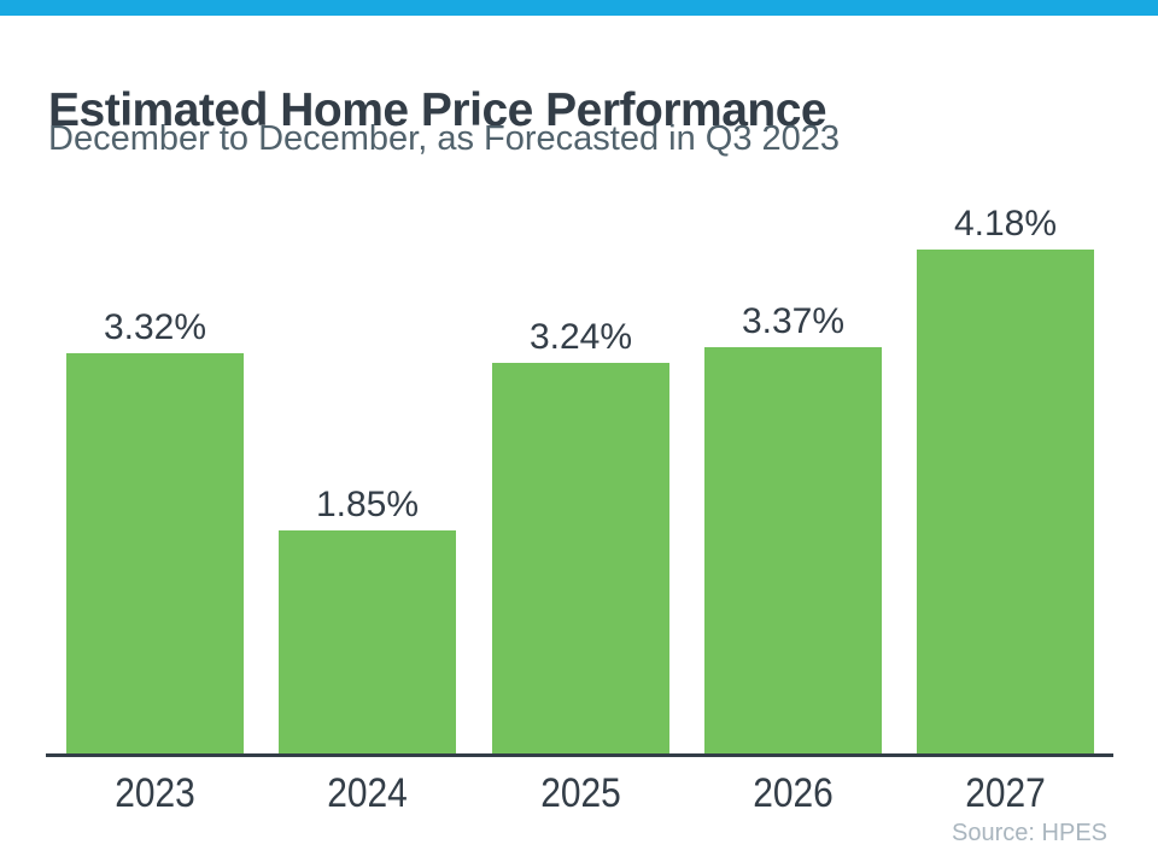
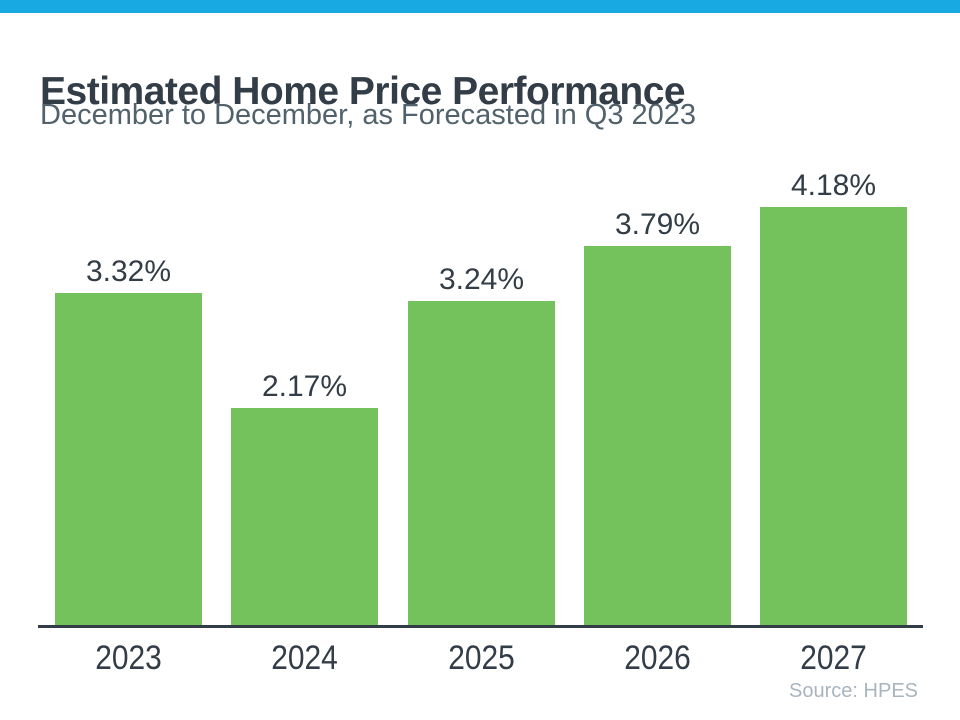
2024: 1.85% -> 2.17%
2026: 3.37% -> 3.79%
